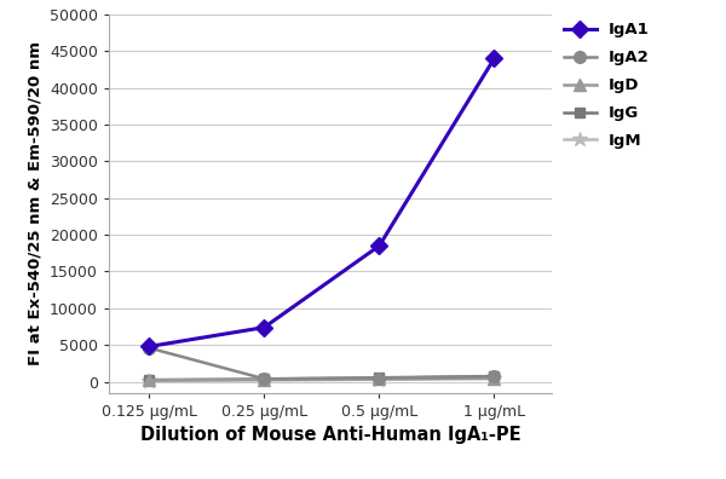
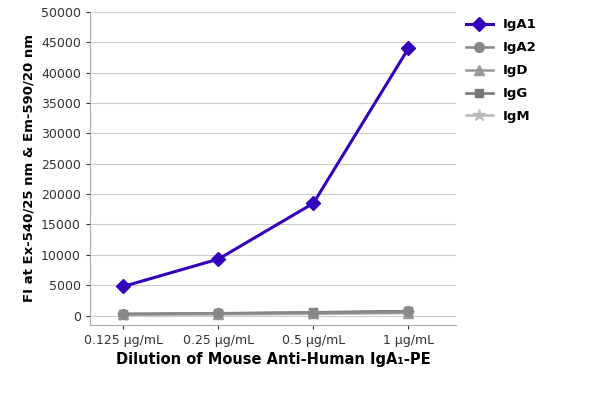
IgA2/0.125 μg/mL: 4600 -> 300
IgA1/0.25 μg/mL: 7400 -> 9300
